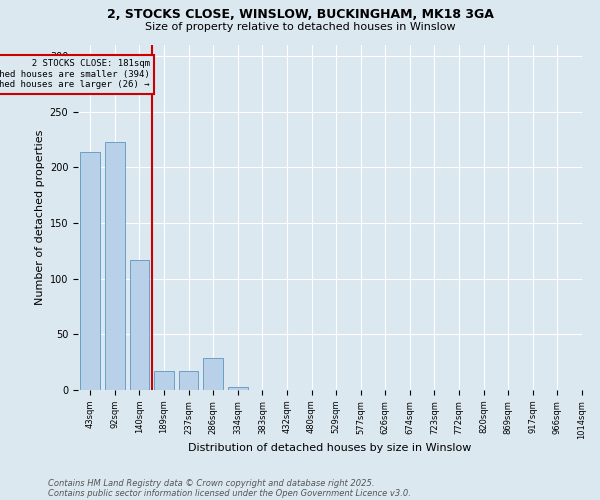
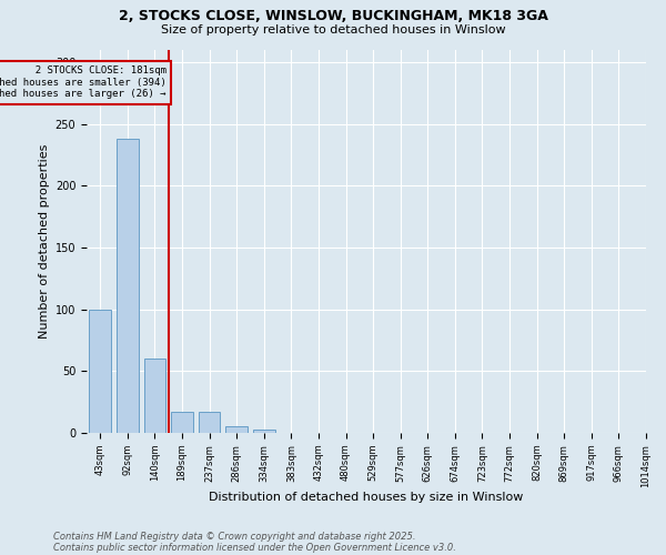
43sqm: 214 -> 100
92sqm: 223 -> 238
140sqm: 117 -> 60
286sqm: 29 -> 5
